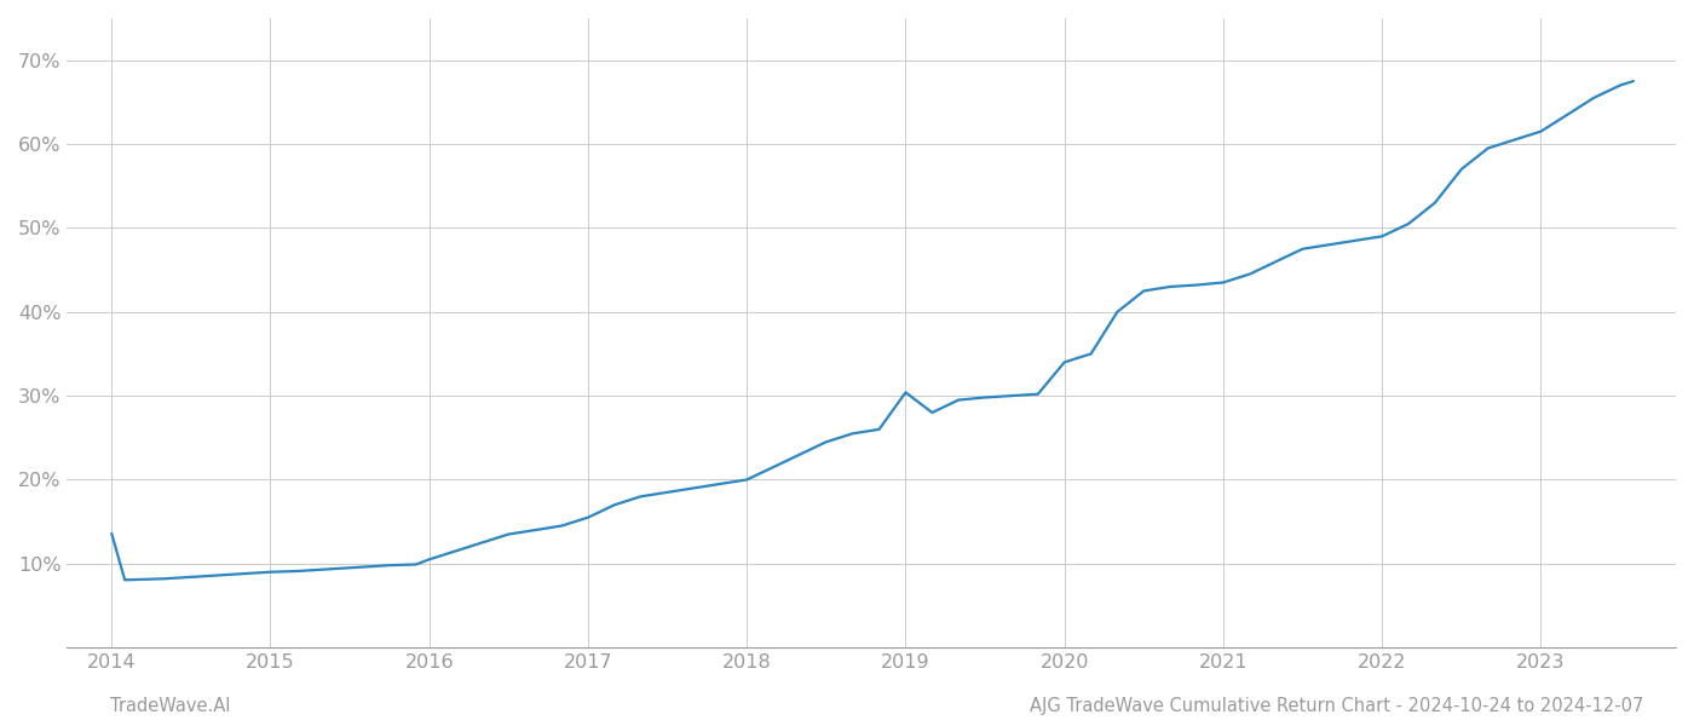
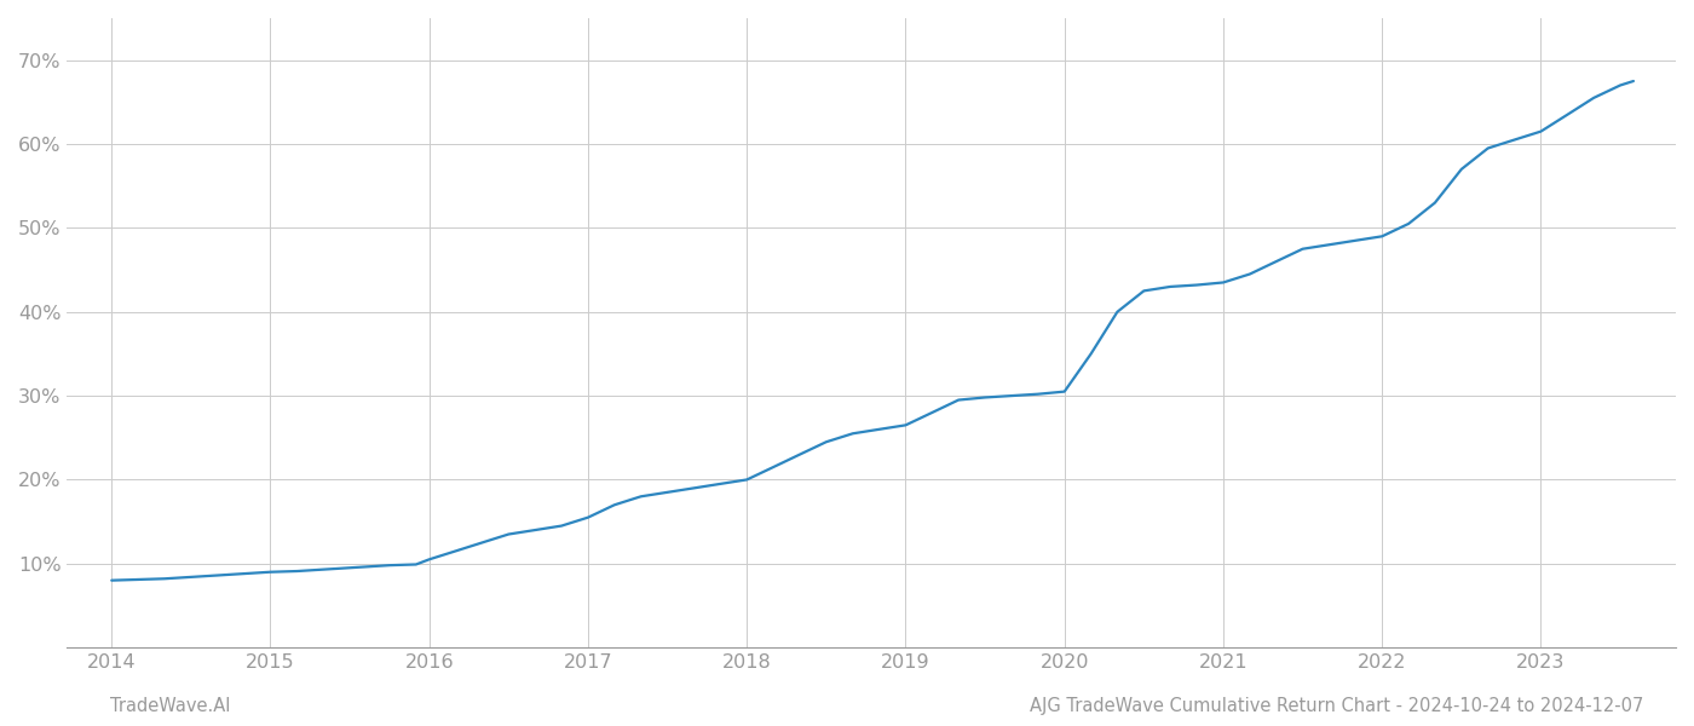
2014: 13.6% -> 8.0%
2019: 30.4% -> 26.5%
2020: 34.0% -> 30.5%
